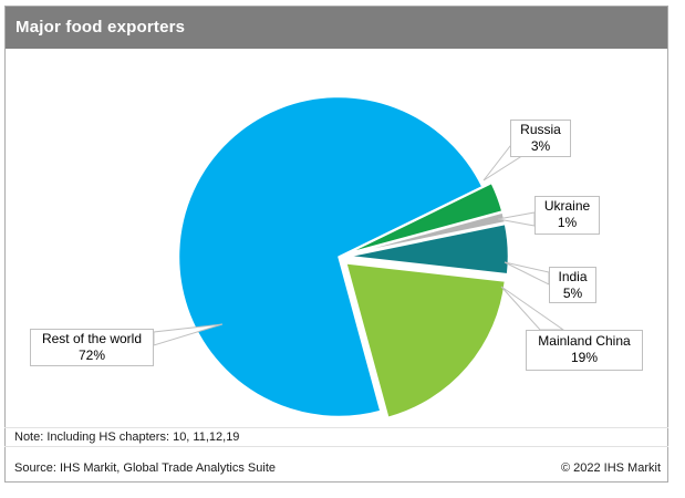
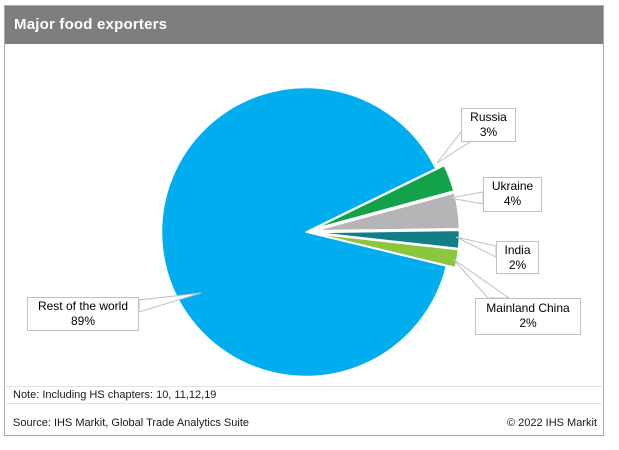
Ukraine: 1% -> 4%
India: 5% -> 2%
Mainland China: 19% -> 2%
Rest of the world: 72% -> 89%
